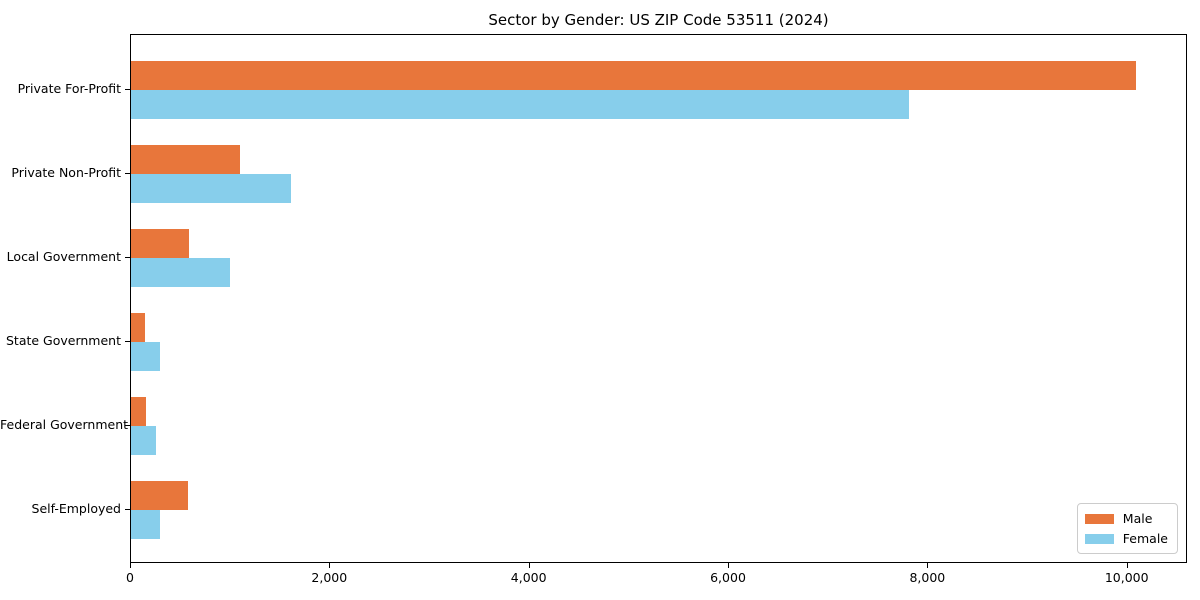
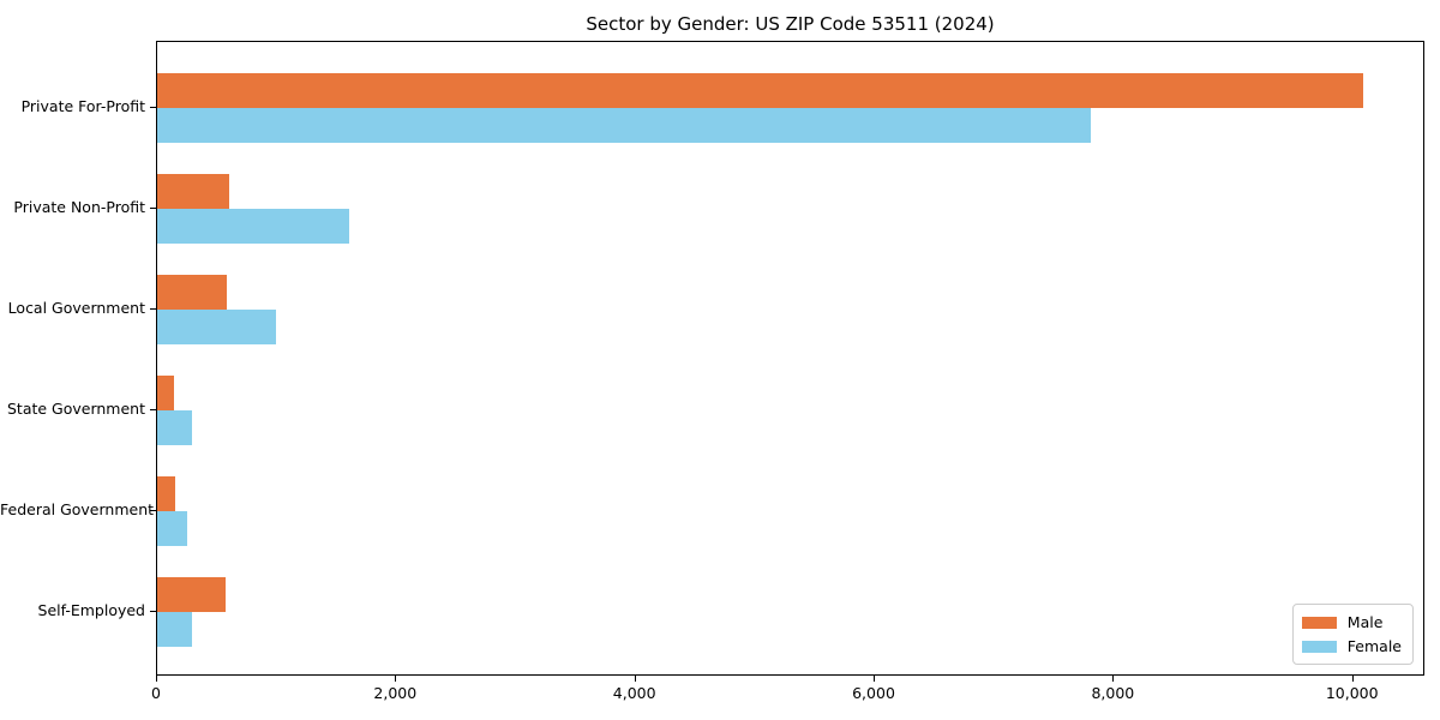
Male/Private Non-Profit: 1100 -> 600
